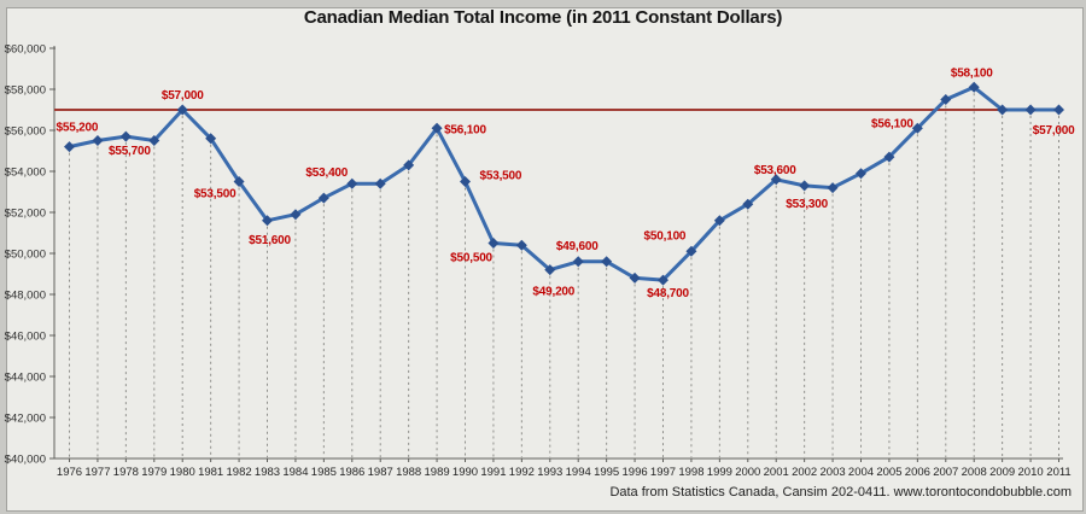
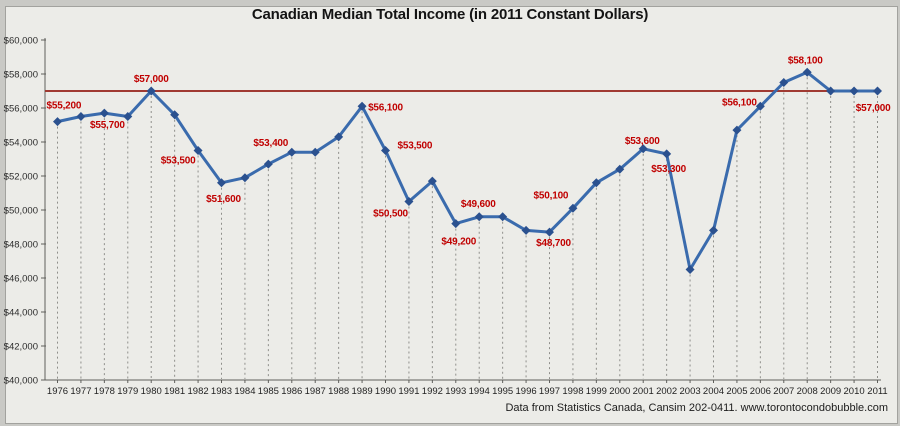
1992: $50400 -> $51700
2003: $53200 -> $46500
2004: $53900 -> $48800
